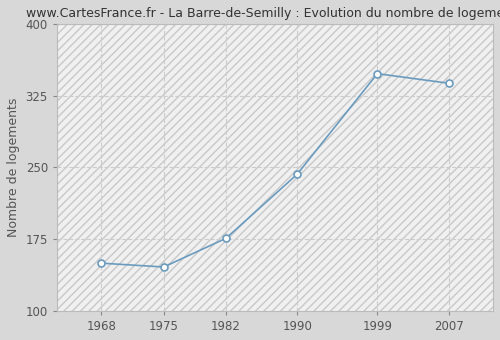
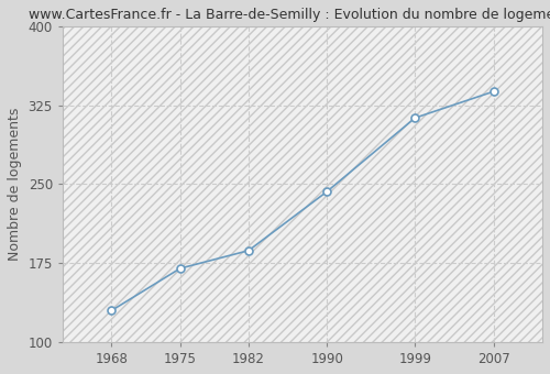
1968: 150 -> 130
1975: 146 -> 170
1982: 176 -> 187
1999: 348 -> 313
